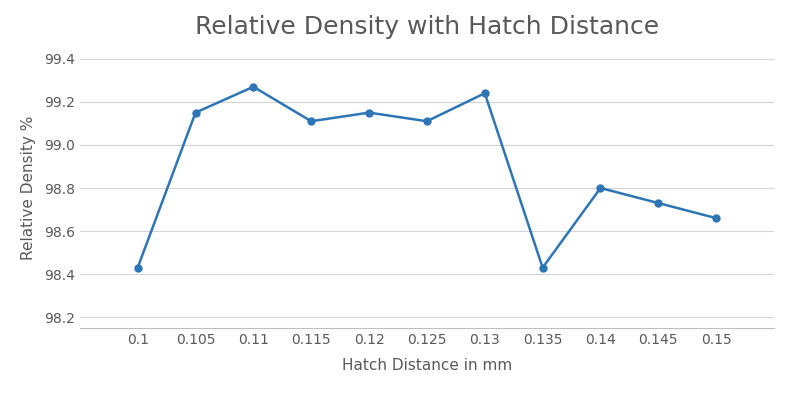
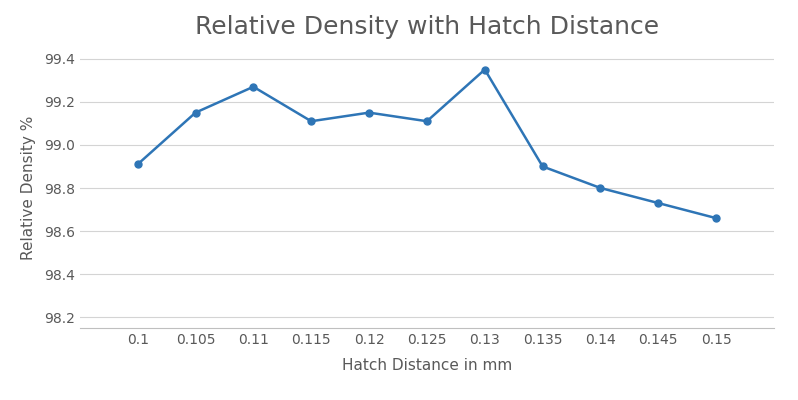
0.1: 98.43 -> 98.91
0.13: 99.24 -> 99.35
0.135: 98.43 -> 98.90
